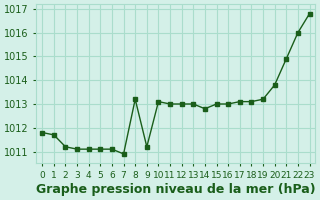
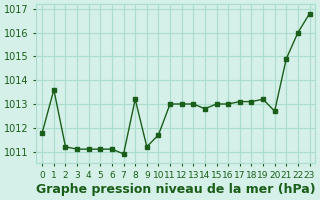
1: 1011.7 -> 1013.6
10: 1013.1 -> 1011.7
20: 1013.8 -> 1012.7
